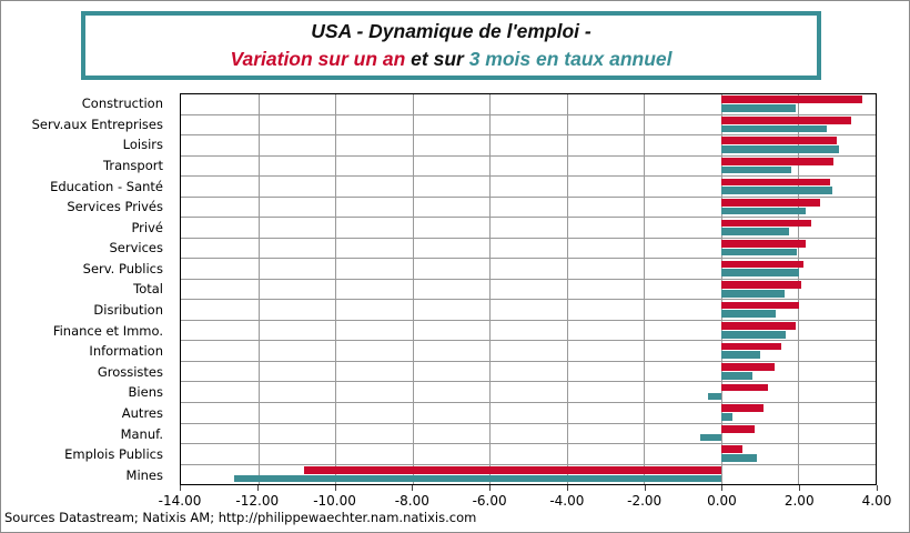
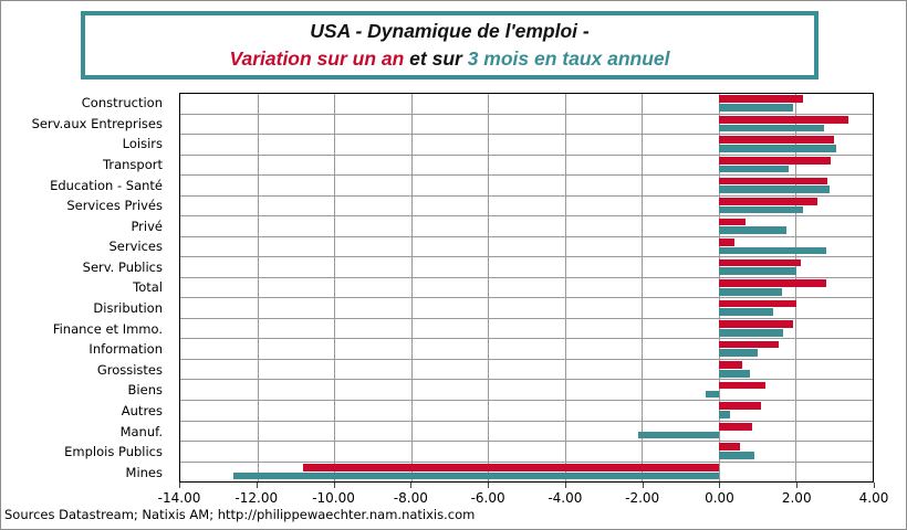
Variation sur un an/Construction: 3.6 -> 2.2
Variation sur un an/Privé: 2.3 -> 0.7
Variation sur un an/Services: 2.2 -> 0.4
3 mois en taux annuel/Services: 1.9 -> 2.8
Variation sur un an/Total: 2.1 -> 2.8
Variation sur un an/Grossistes: 1.4 -> 0.6
3 mois en taux annuel/Manuf.: -0.6 -> -2.1
